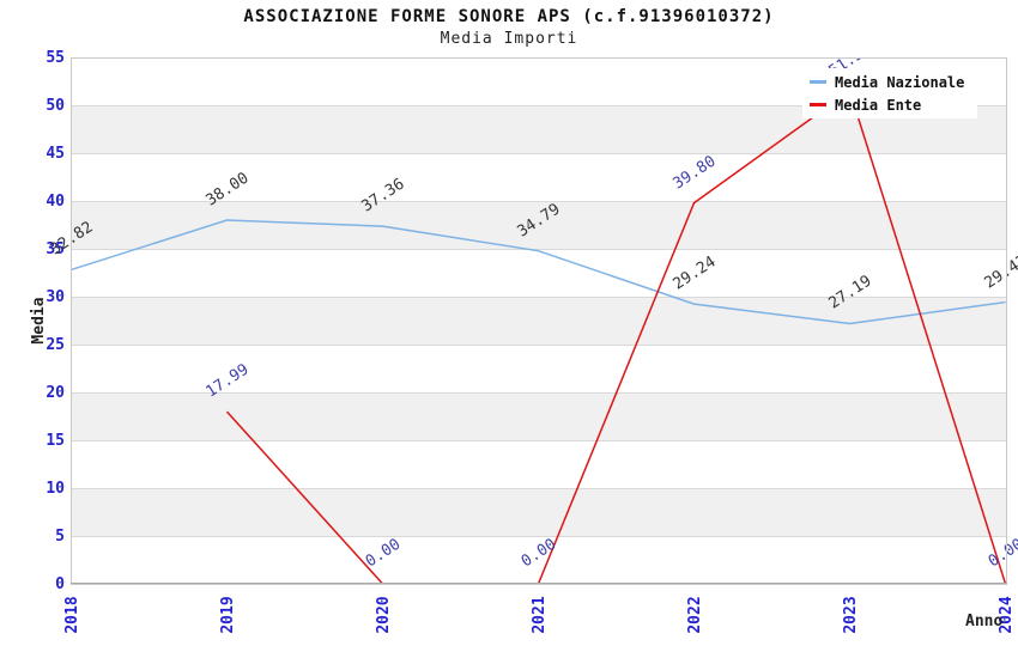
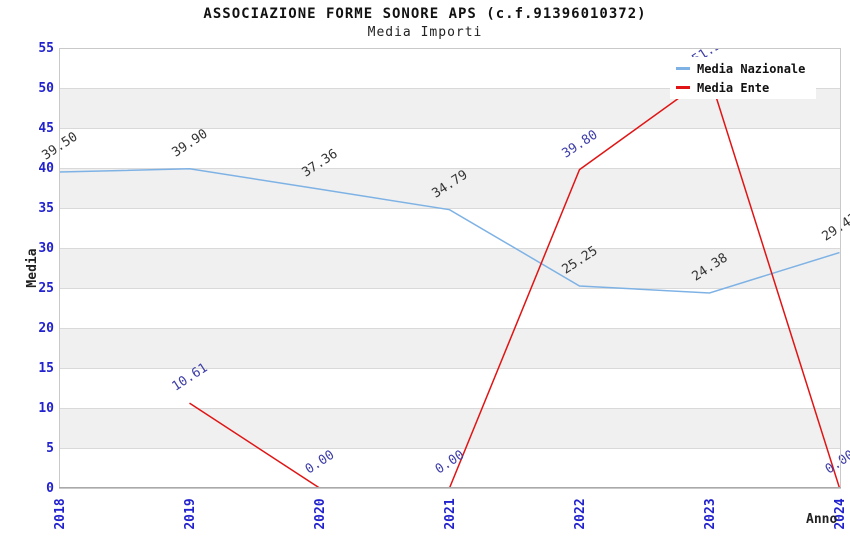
Media Nazionale/2018: 32.82 -> 39.50
Media Nazionale/2019: 38.00 -> 39.90
Media Ente/2019: 17.99 -> 10.61
Media Nazionale/2022: 29.24 -> 25.25
Media Nazionale/2023: 27.19 -> 24.38
